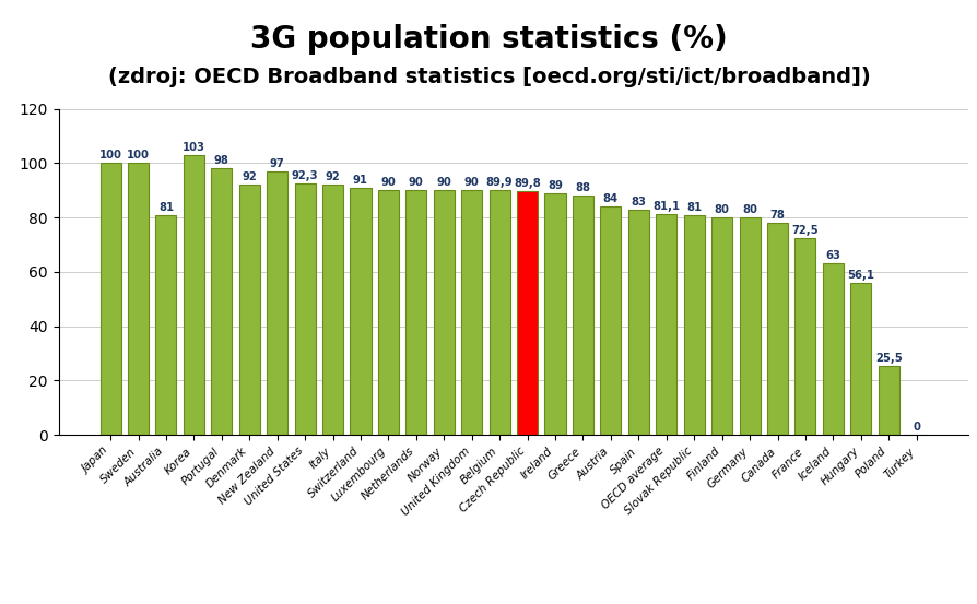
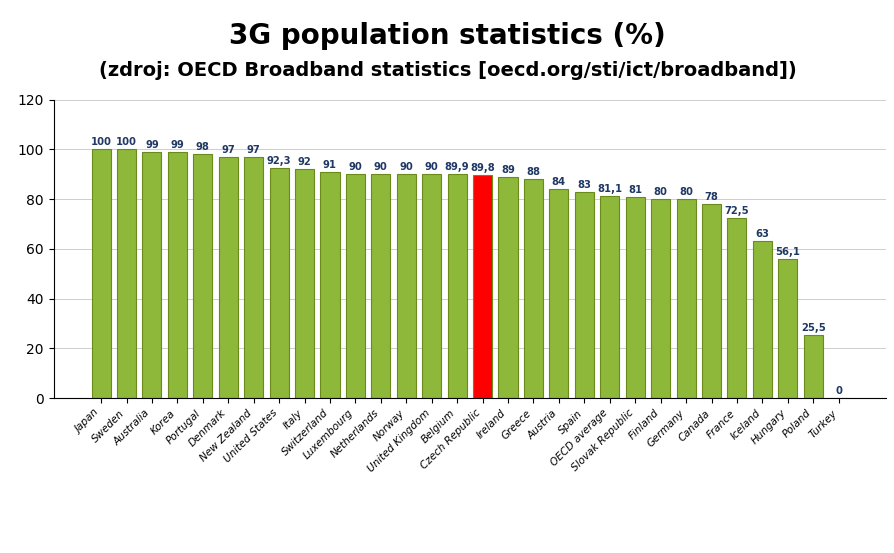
Australia: 81 -> 99
Korea: 103 -> 99
Denmark: 92 -> 97
